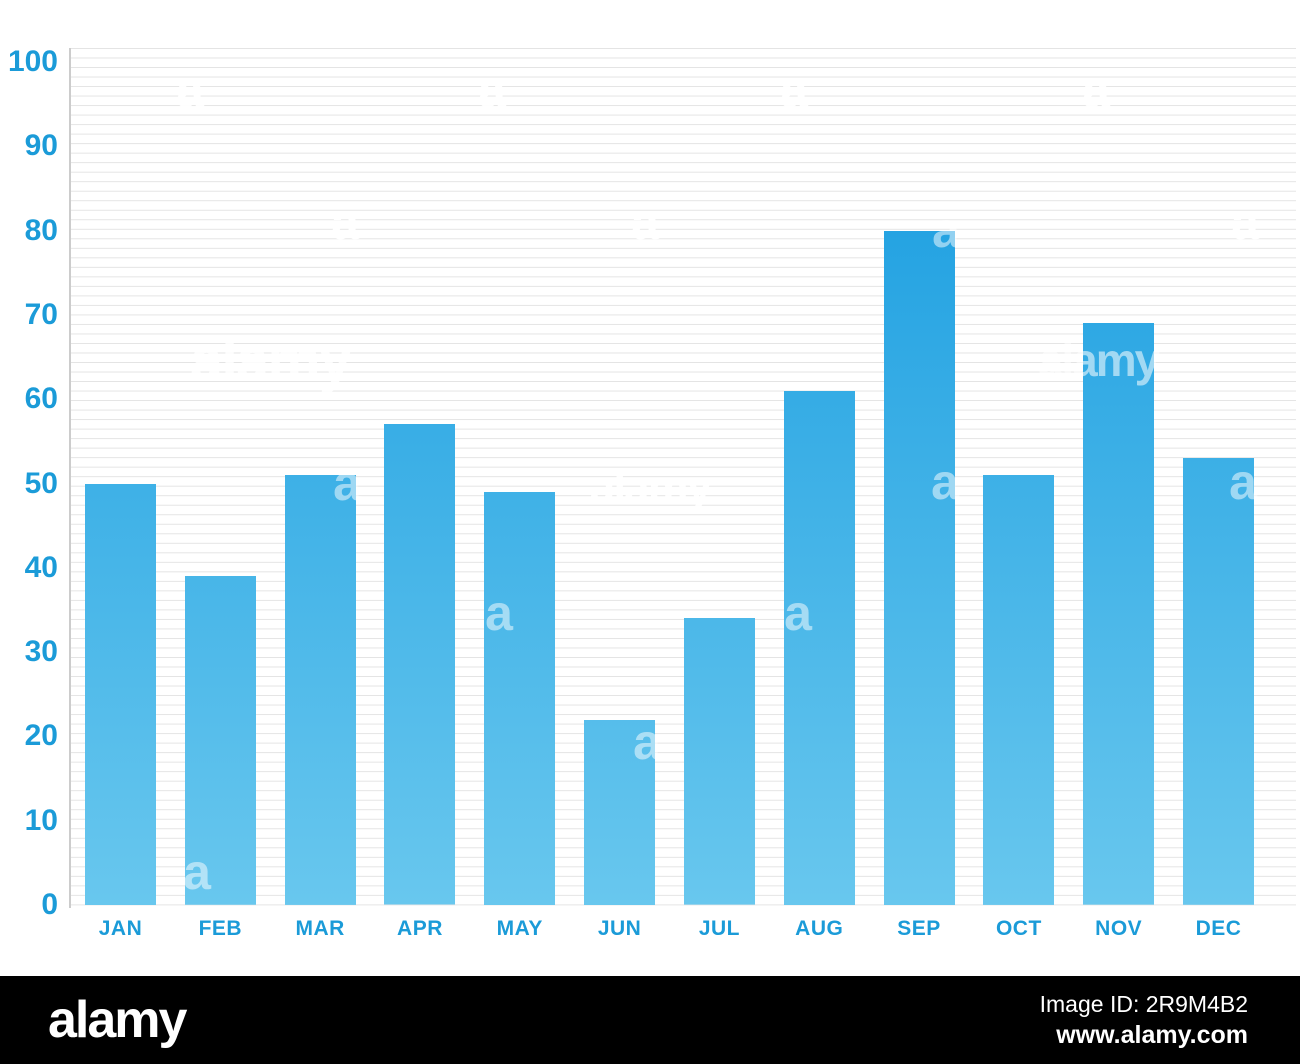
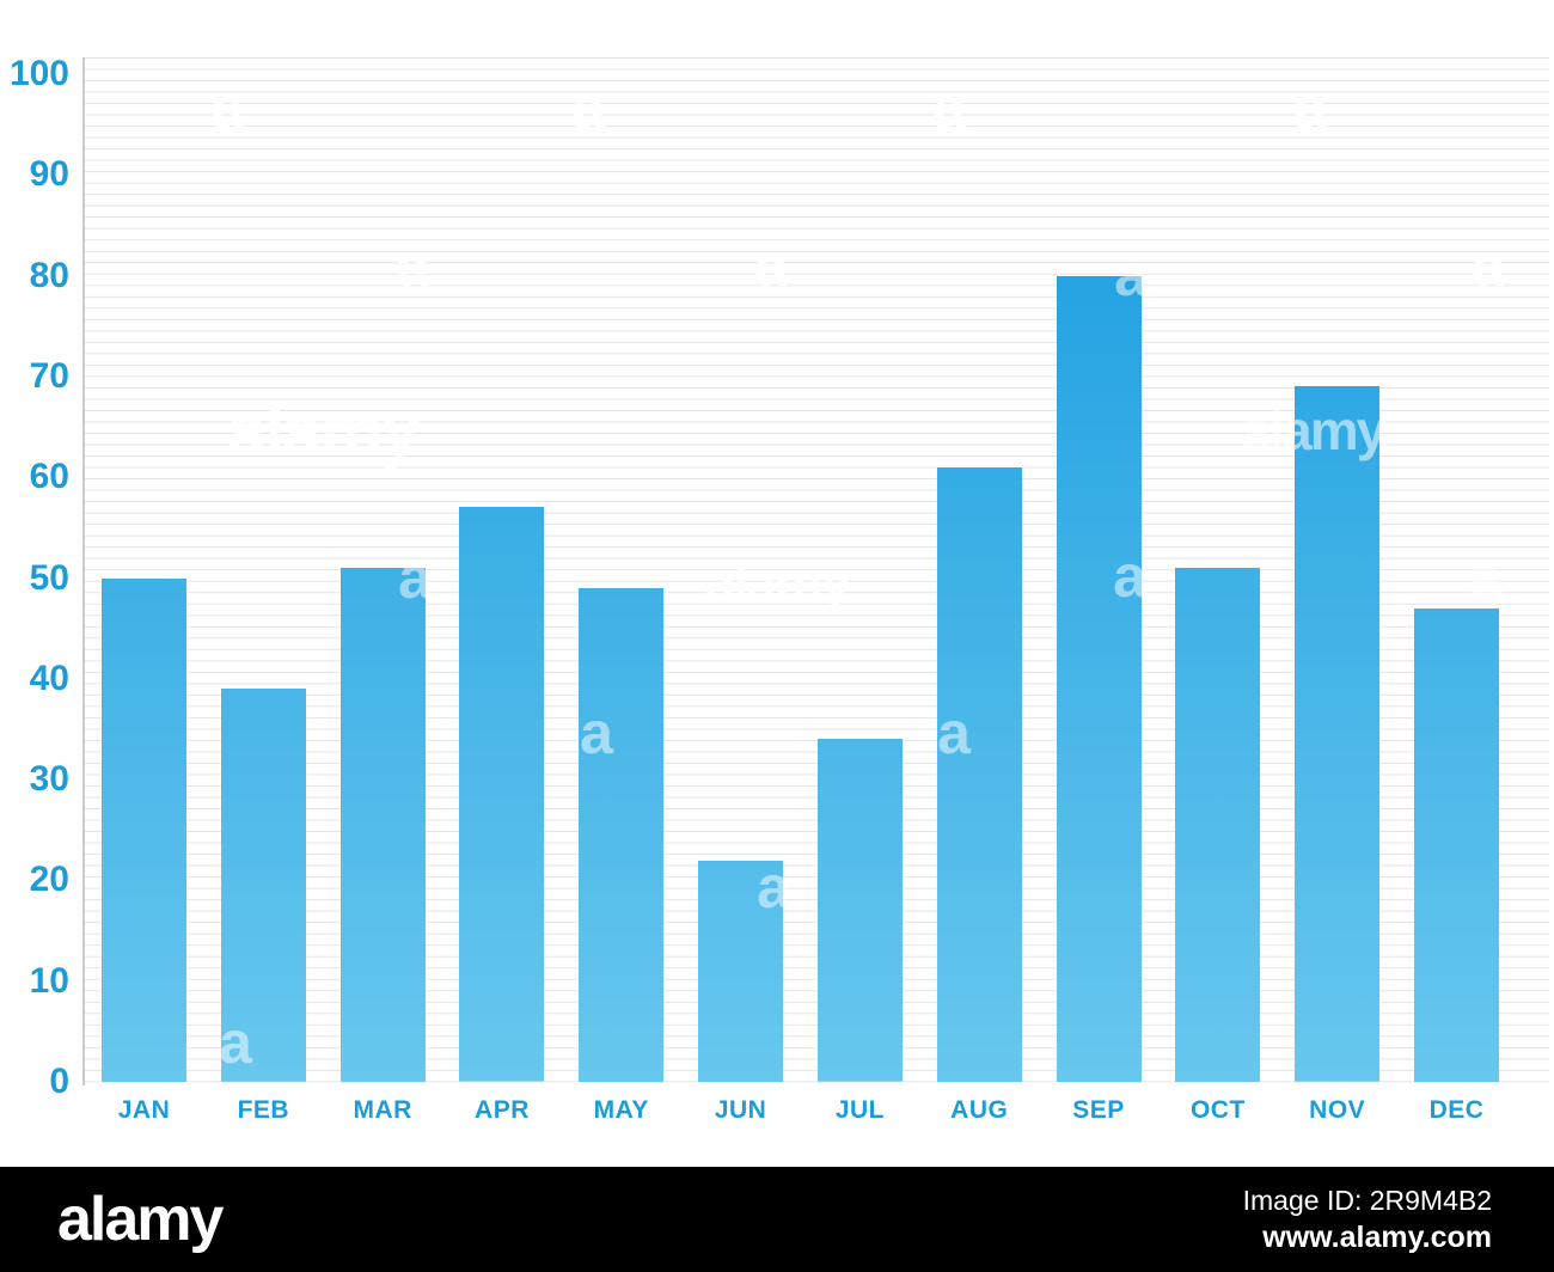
DEC: 53 -> 47
